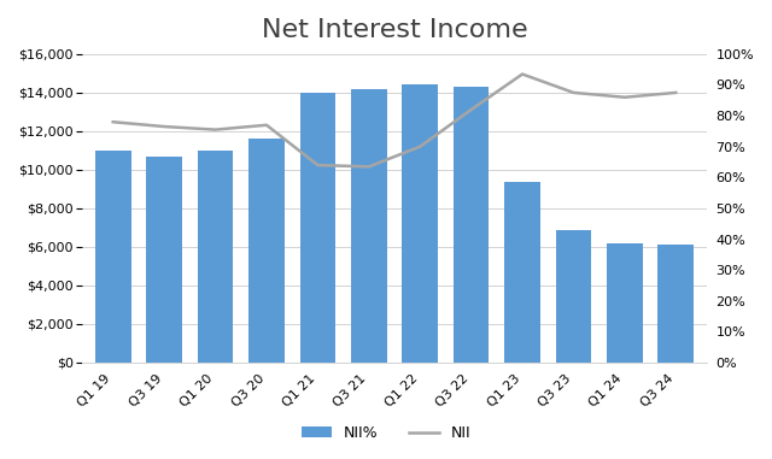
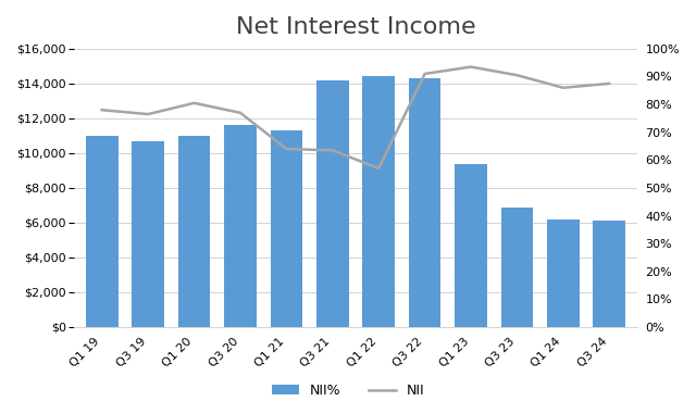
NII/Q1 20: 75.5% -> 80.5%
NII%/Q1 21: $14,000 -> $11,300
NII/Q1 22: 70.0% -> 57.0%
NII/Q3 22: 82.0% -> 91.0%
NII/Q3 23: 87.5% -> 90.5%
